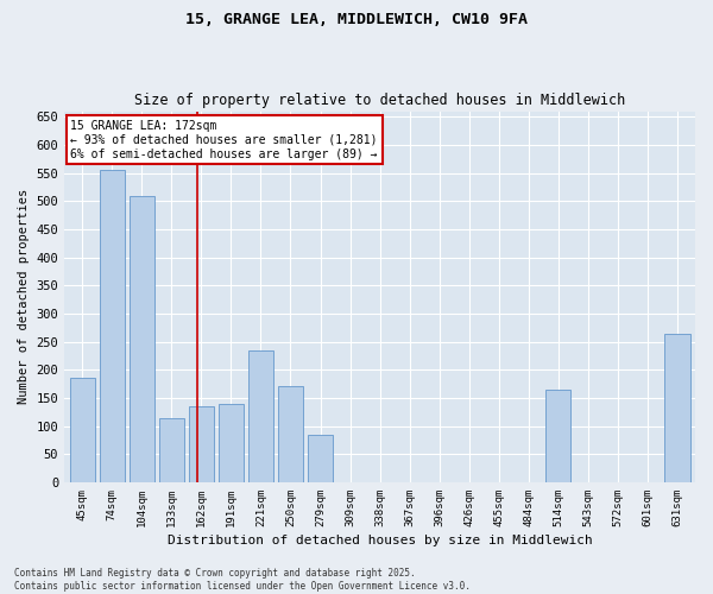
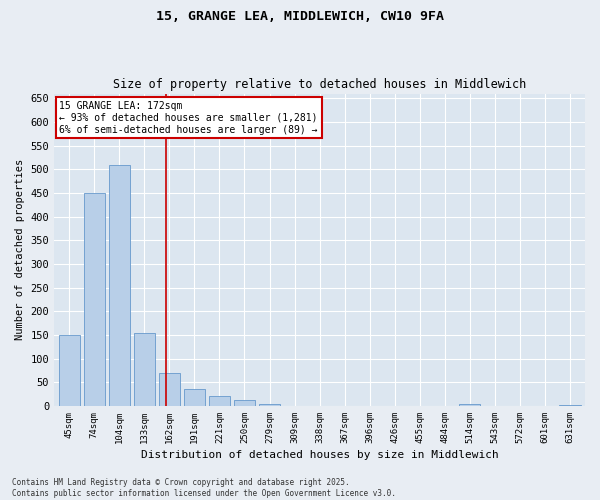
45sqm: 185 -> 150
74sqm: 555 -> 450
133sqm: 115 -> 155
162sqm: 135 -> 70
191sqm: 140 -> 35
221sqm: 235 -> 20
250sqm: 170 -> 12
279sqm: 85 -> 5
514sqm: 165 -> 5
631sqm: 265 -> 3
